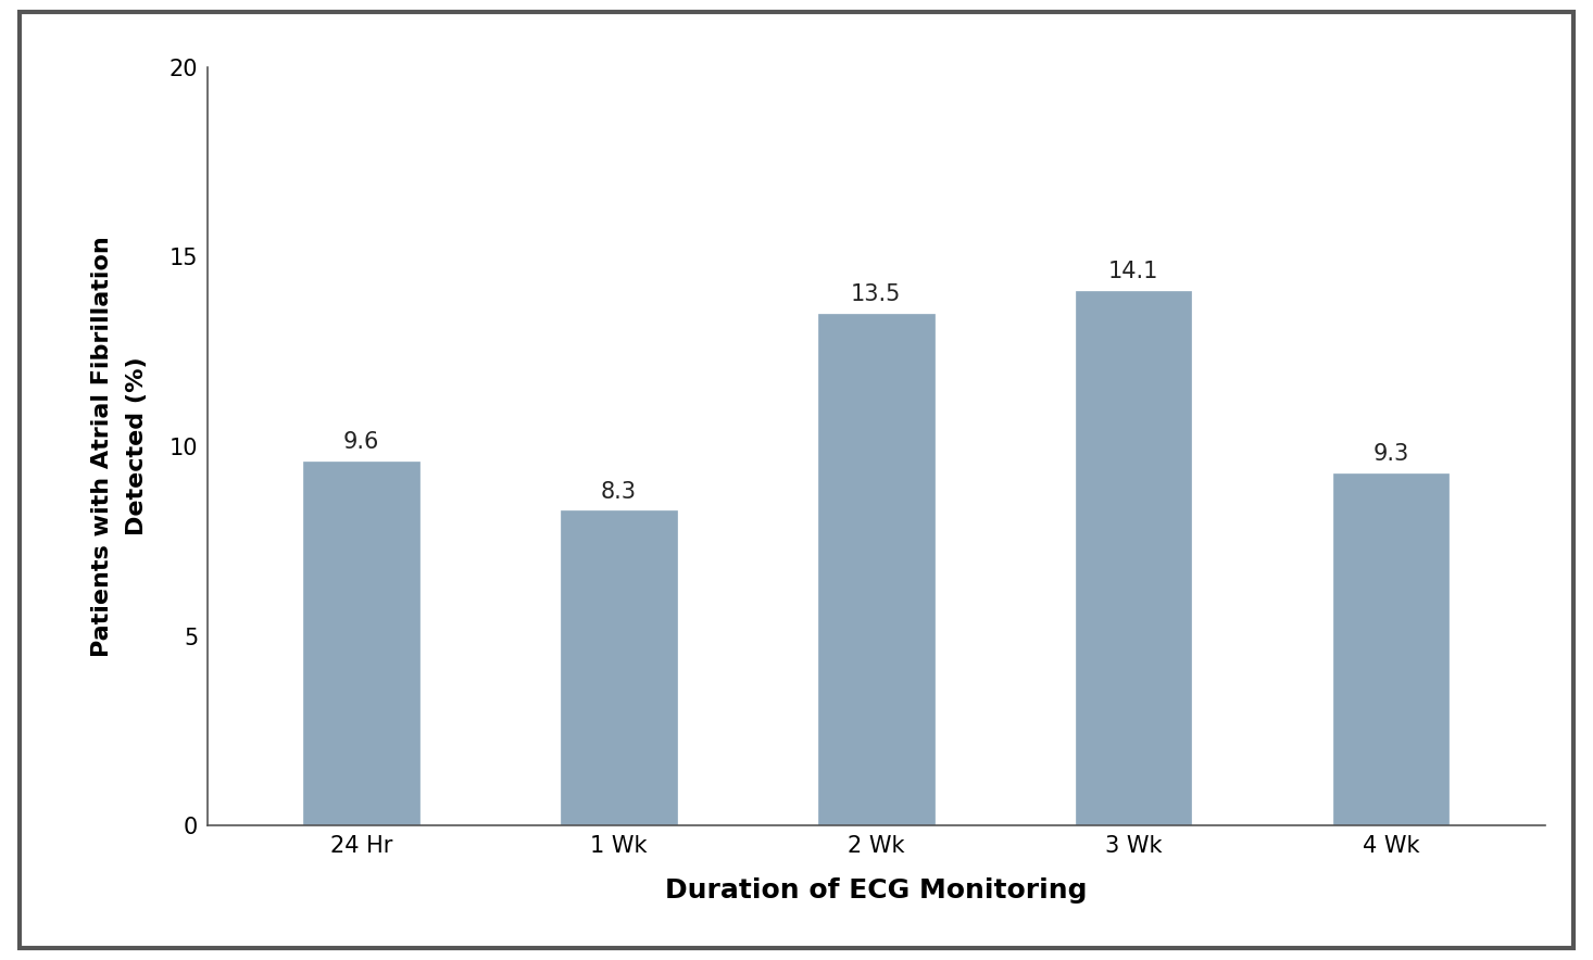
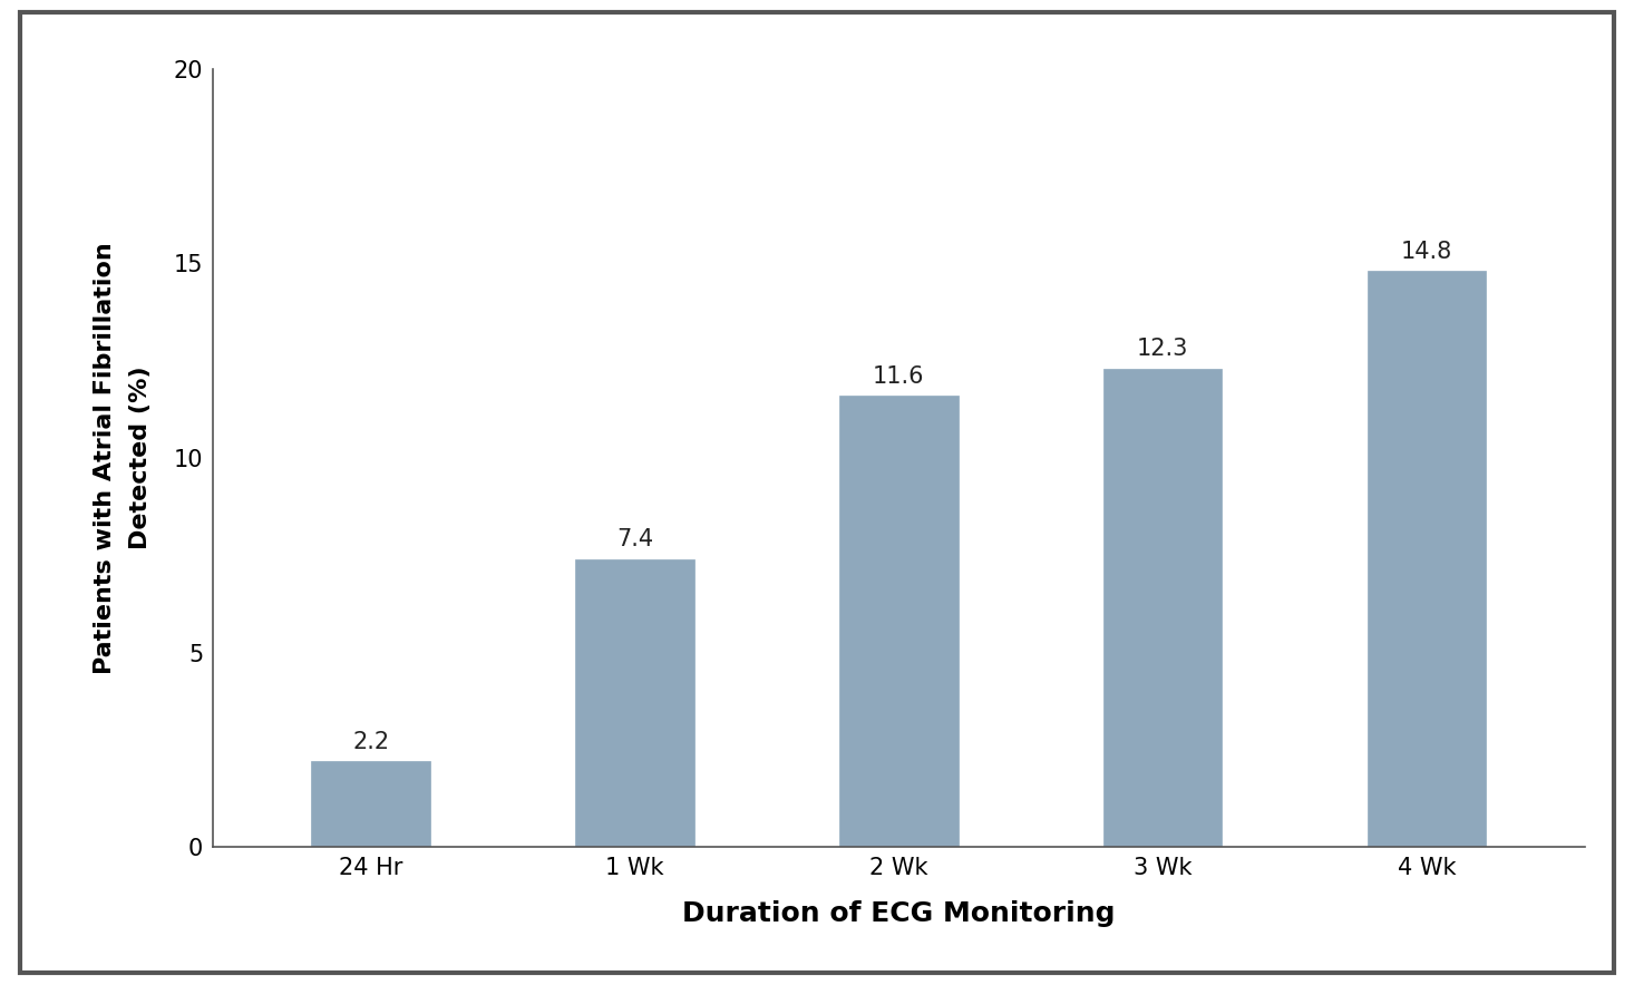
24 Hr: 9.6 -> 2.2
1 Wk: 8.3 -> 7.4
2 Wk: 13.5 -> 11.6
3 Wk: 14.1 -> 12.3
4 Wk: 9.3 -> 14.8
